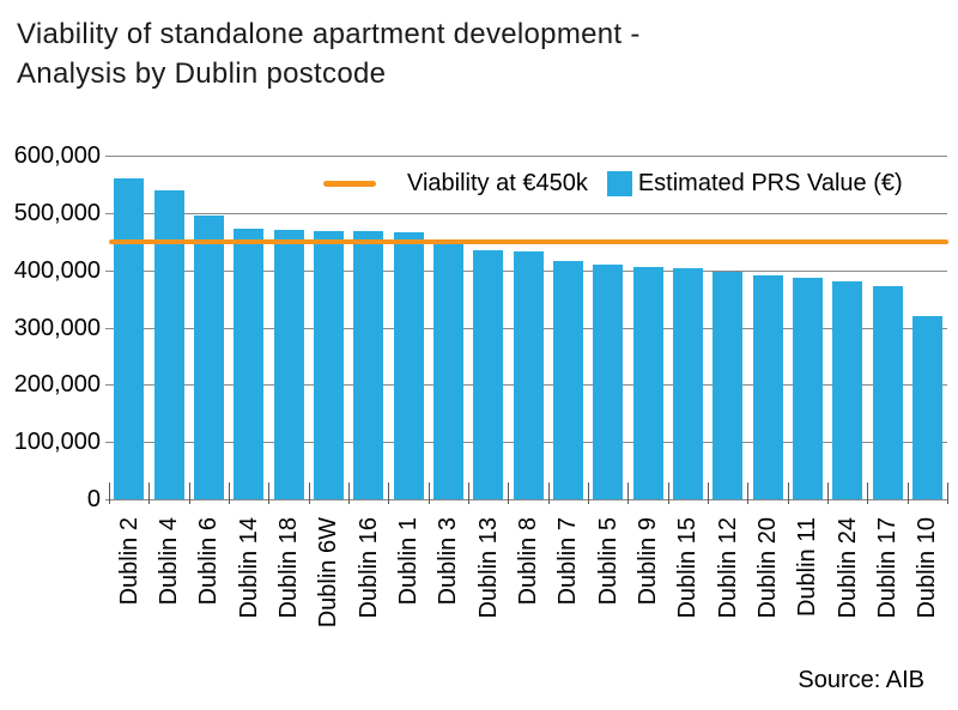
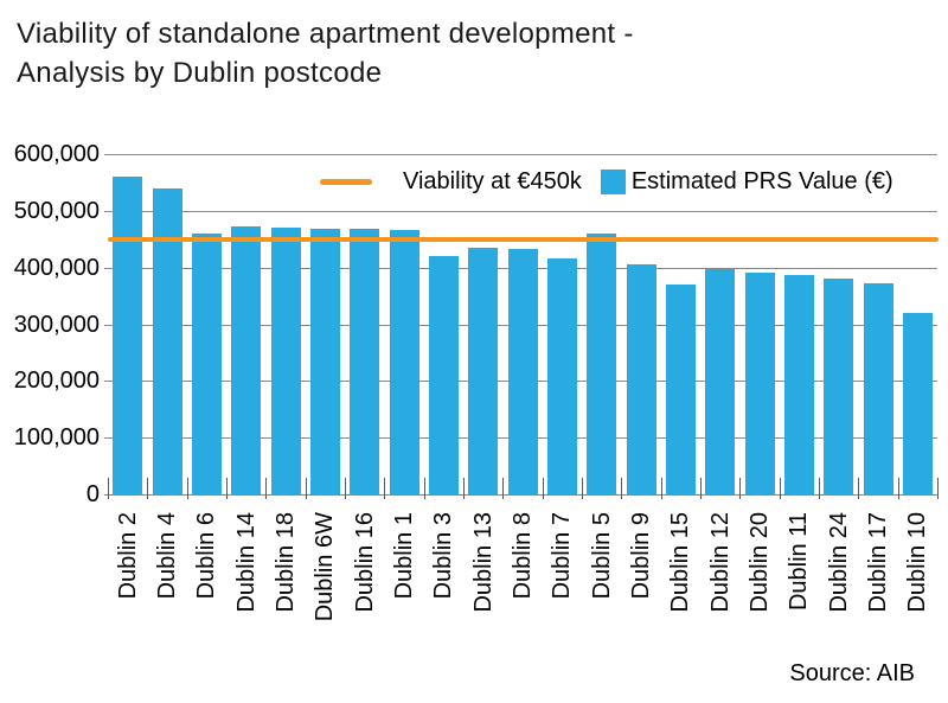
Dublin 6: 500000 -> 460000
Dublin 3: 450000 -> 420000
Dublin 5: 410000 -> 460000
Dublin 15: 400000 -> 370000
